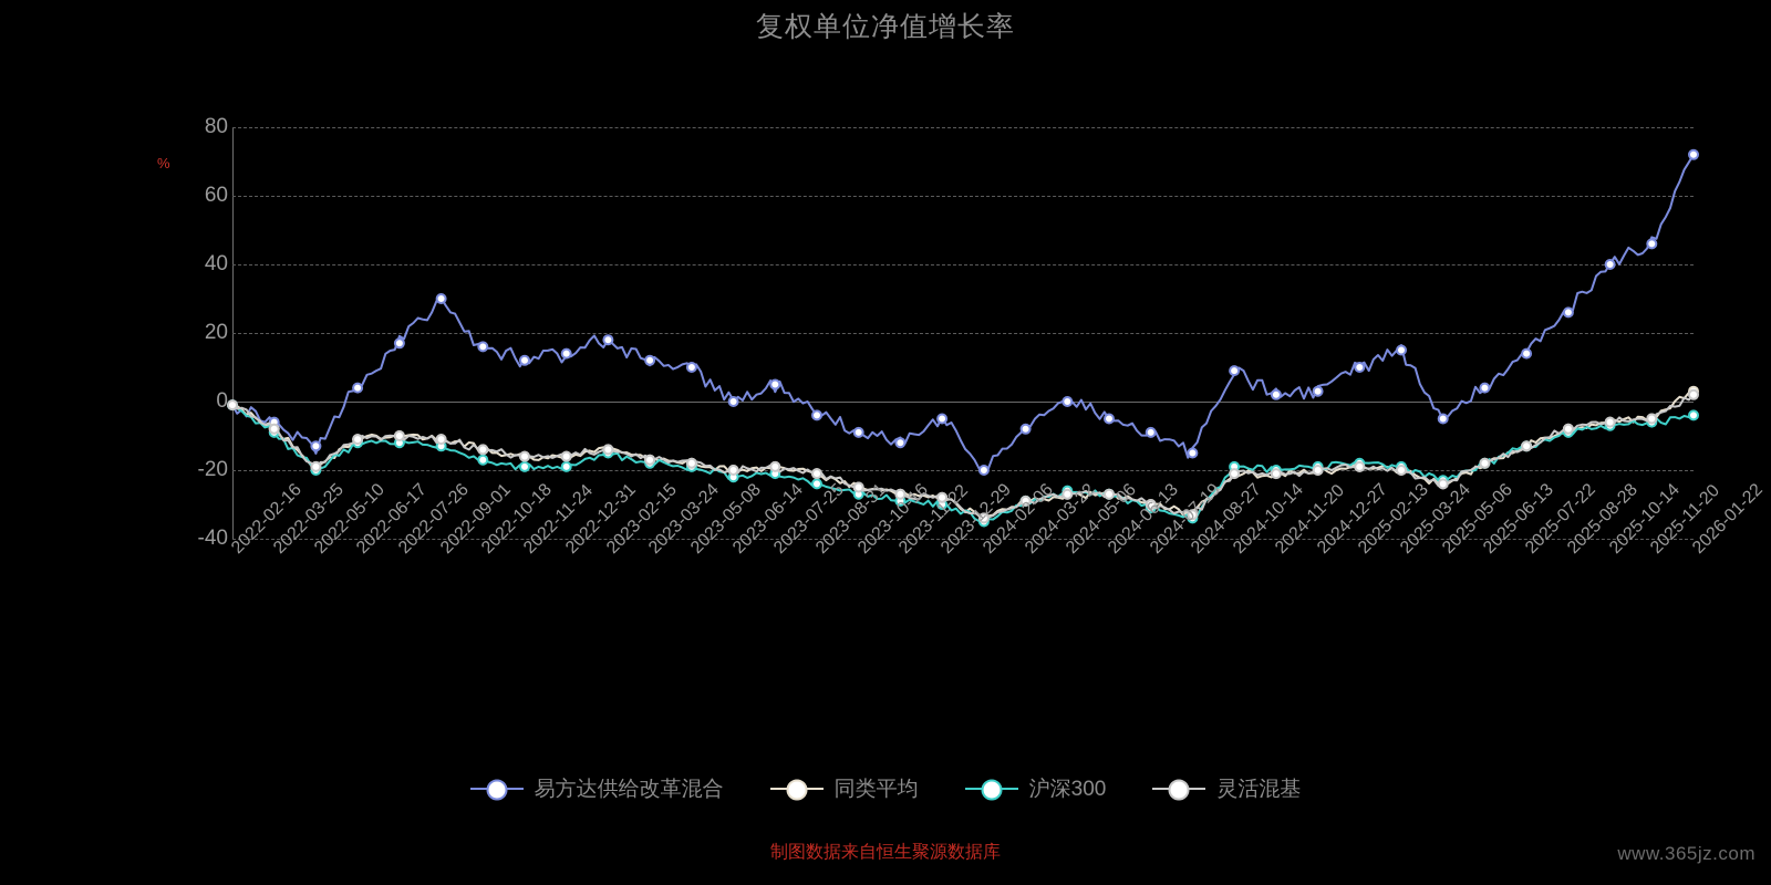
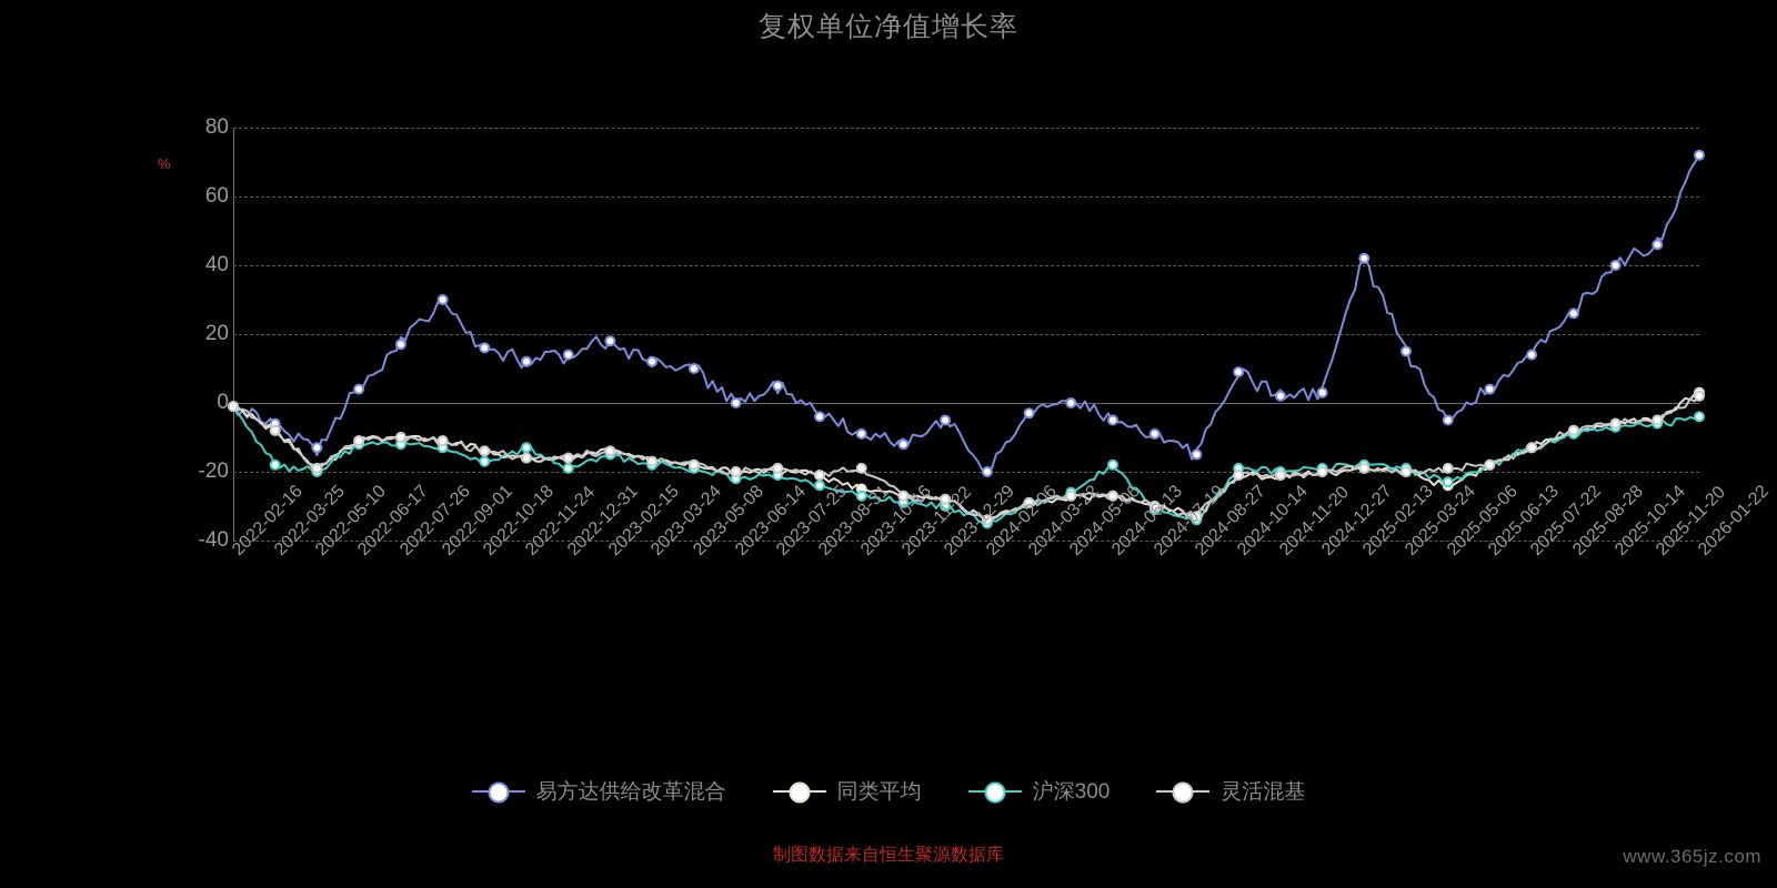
沪深300/2022-03-25: -9 -> -18
沪深300/2022-11-24: -19 -> -13
灵活混基/2023-10-16: -25 -> -19
易方达供给改革混合/2024-03-22: -8 -> -3
沪深300/2024-06-13: -27 -> -18
易方达供给改革混合/2025-02-13: 10 -> 42
灵活混基/2025-05-06: -24 -> -19
